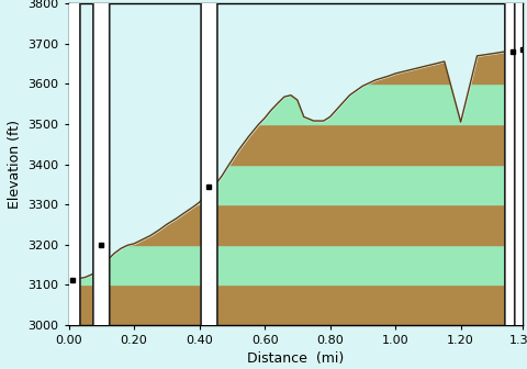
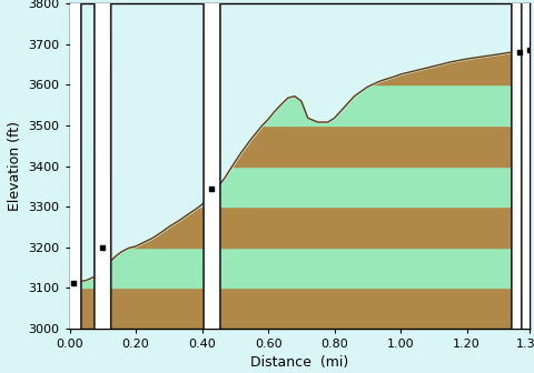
1.20: 3505 -> 3664
